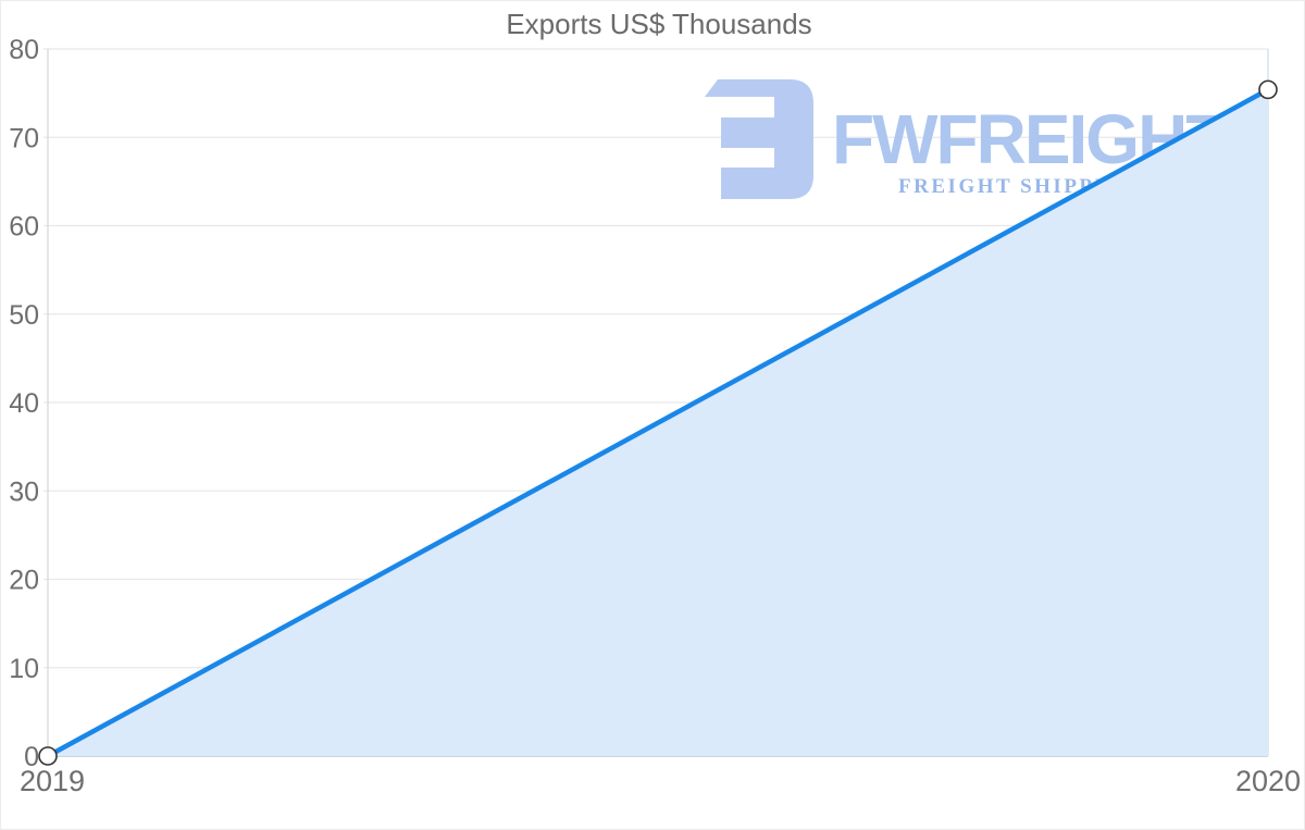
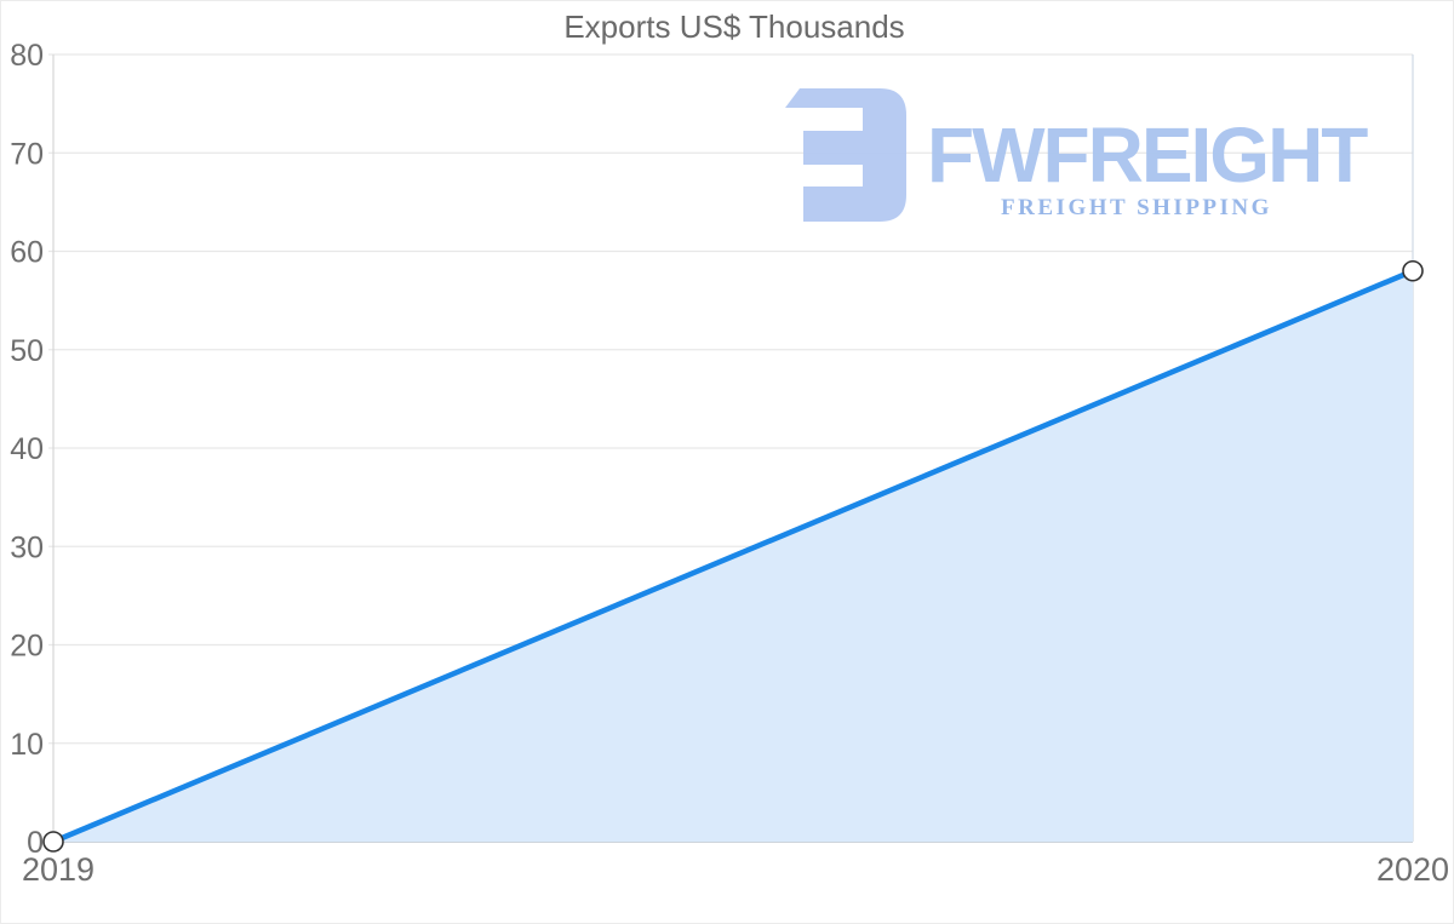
2020: 75 -> 58
